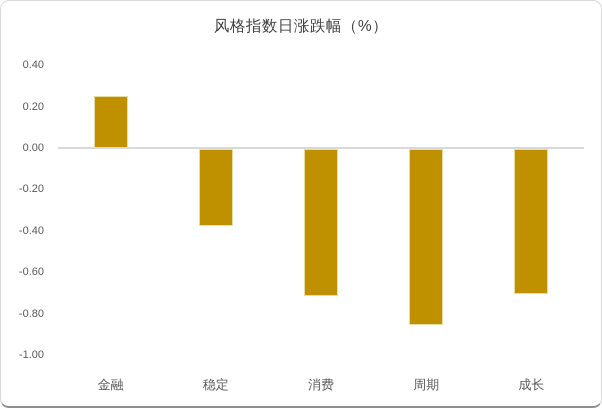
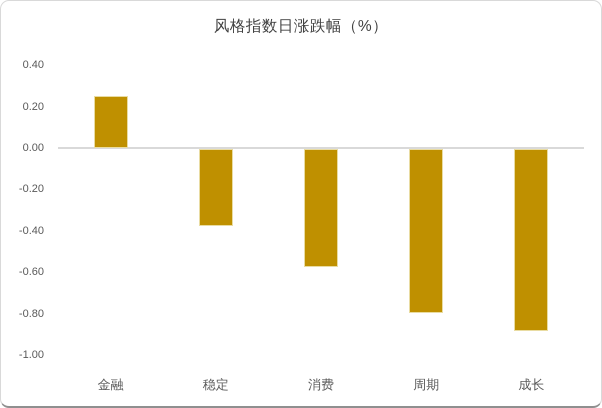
消费: -0.71 -> -0.57
周期: -0.85 -> -0.79
成长: -0.70 -> -0.88
